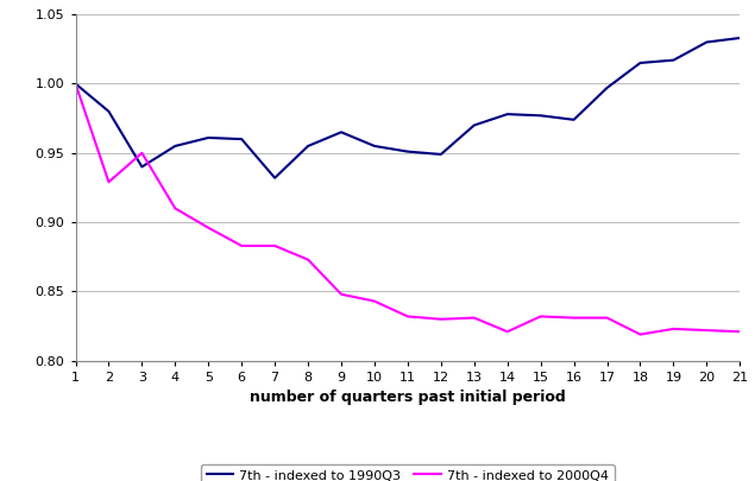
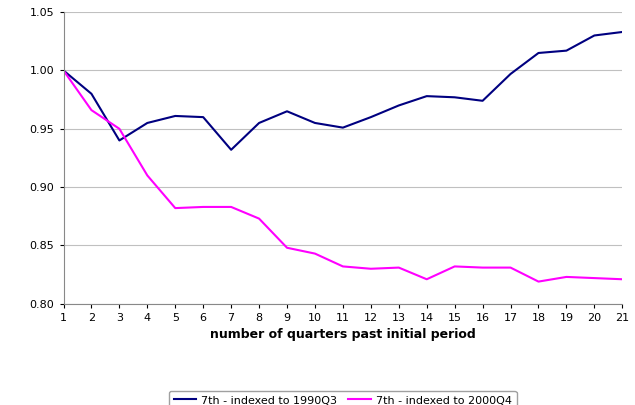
7th - indexed to 2000Q4/2: 0.929 -> 0.966
7th - indexed to 2000Q4/5: 0.896 -> 0.882
7th - indexed to 1990Q3/12: 0.949 -> 0.960
